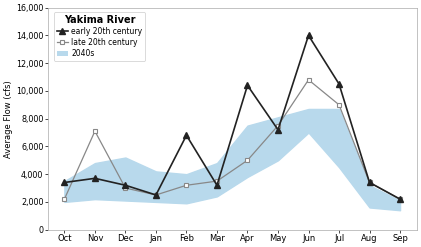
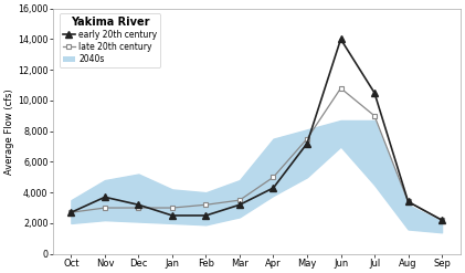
early 20th century/Oct: 3,400 -> 2,700
late 20th century/Oct: 2,200 -> 2,700
late 20th century/Nov: 7,100 -> 3,000
late 20th century/Jan: 2,500 -> 3,000
early 20th century/Feb: 6,800 -> 2,500
early 20th century/Apr: 10,400 -> 4,300
